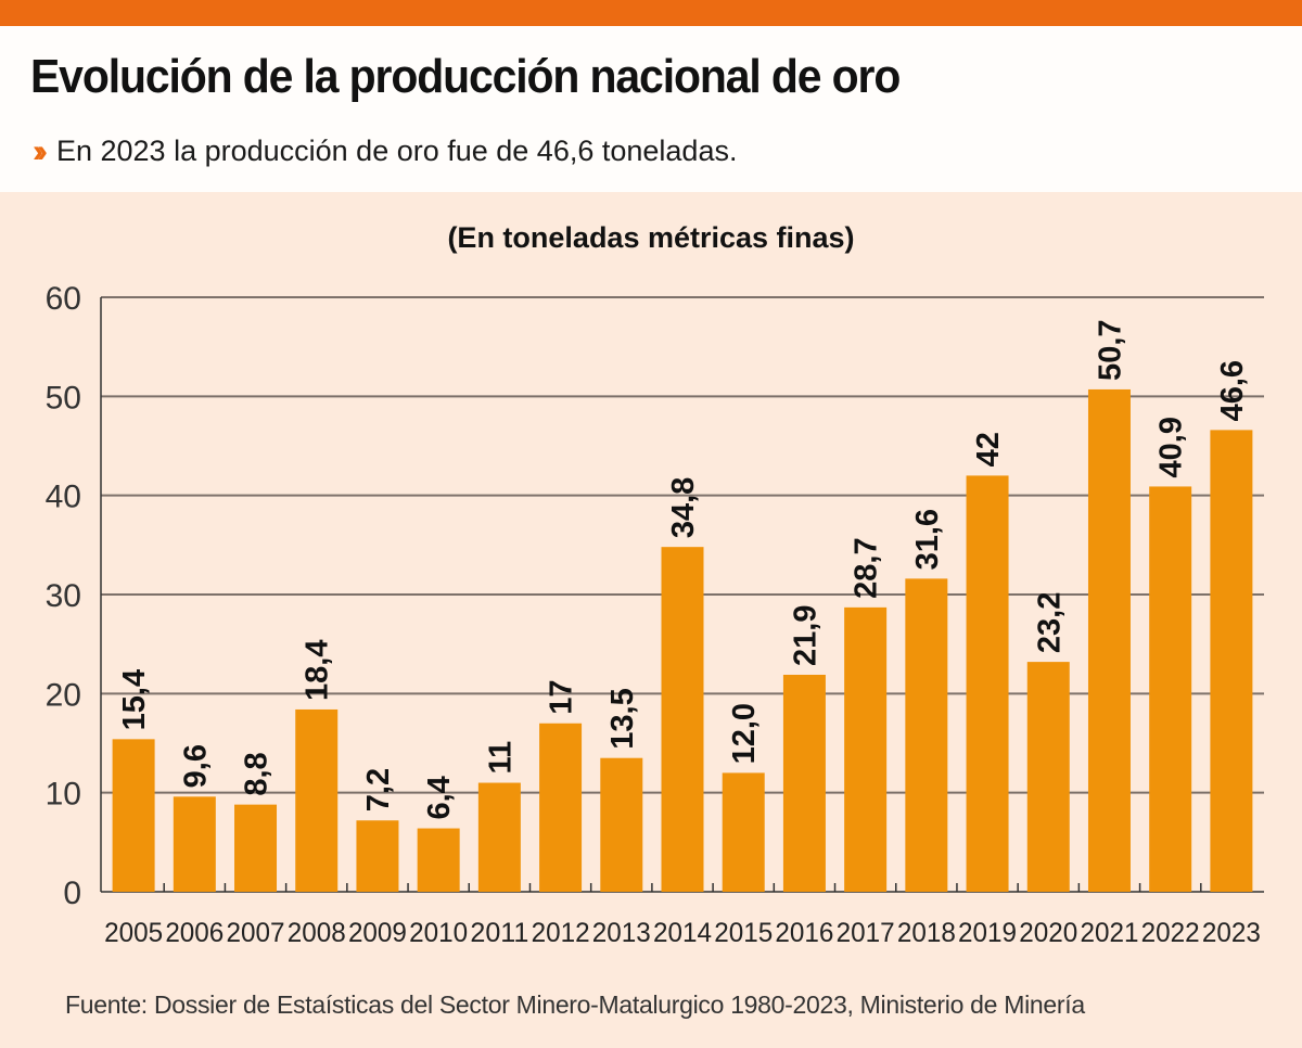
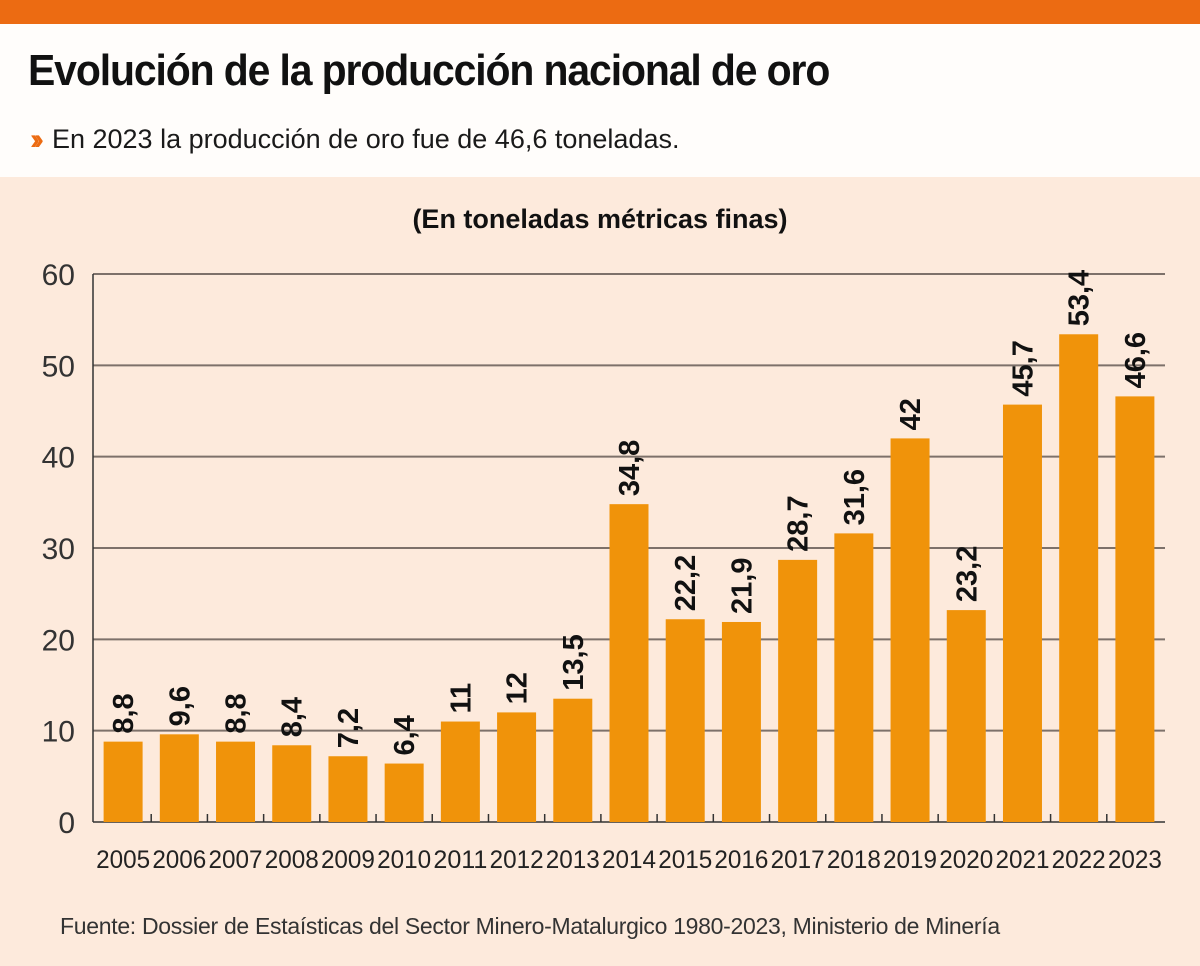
2005: 15,4 -> 8,8
2008: 18,4 -> 8,4
2012: 17 -> 12
2015: 12,0 -> 22,2
2021: 50,7 -> 45,7
2022: 40,9 -> 53,4
